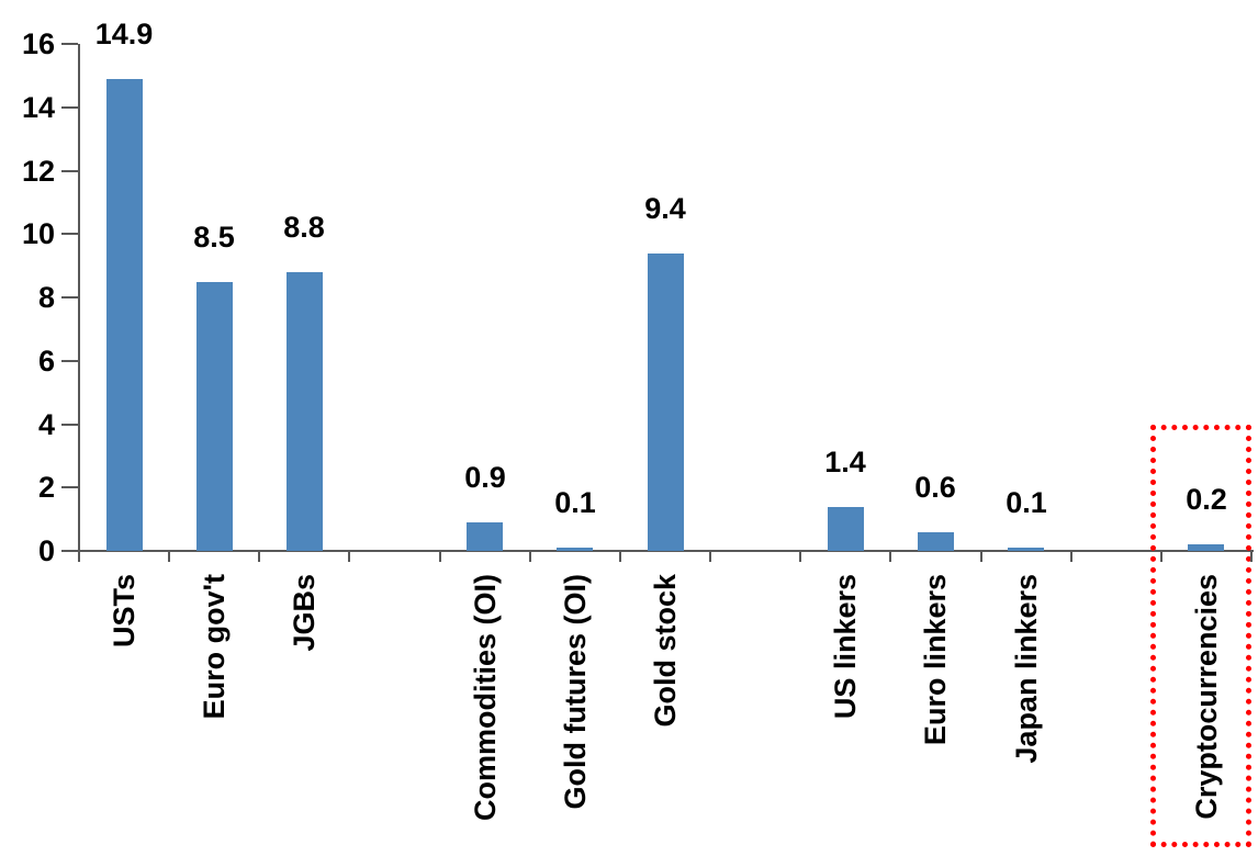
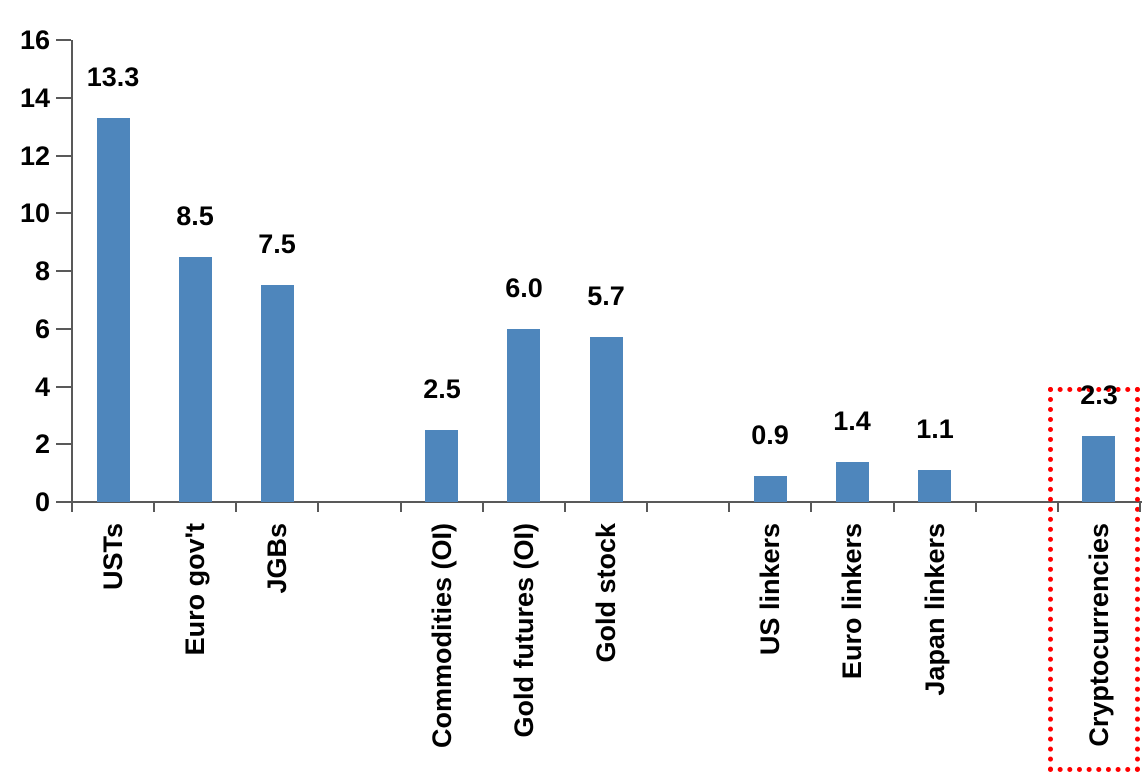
USTs: 14.9 -> 13.3
JGBs: 8.8 -> 7.5
Commodities (OI): 0.9 -> 2.5
Gold futures (OI): 0.1 -> 6.0
Gold stock: 9.4 -> 5.7
US linkers: 1.4 -> 0.9
Euro linkers: 0.6 -> 1.4
Japan linkers: 0.1 -> 1.1
Cryptocurrencies: 0.2 -> 2.3
